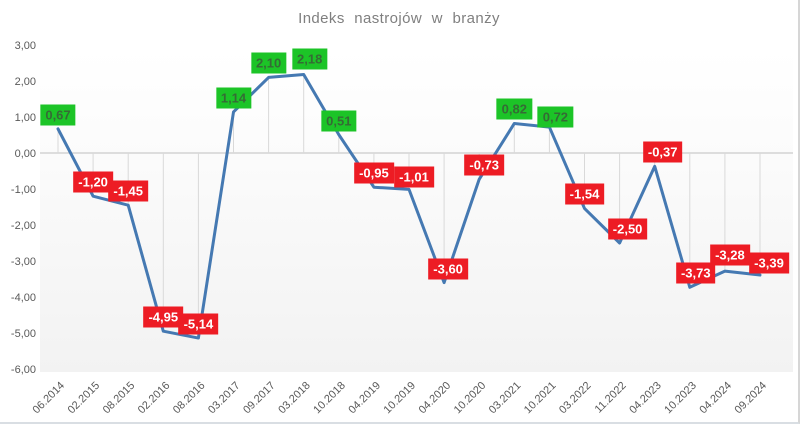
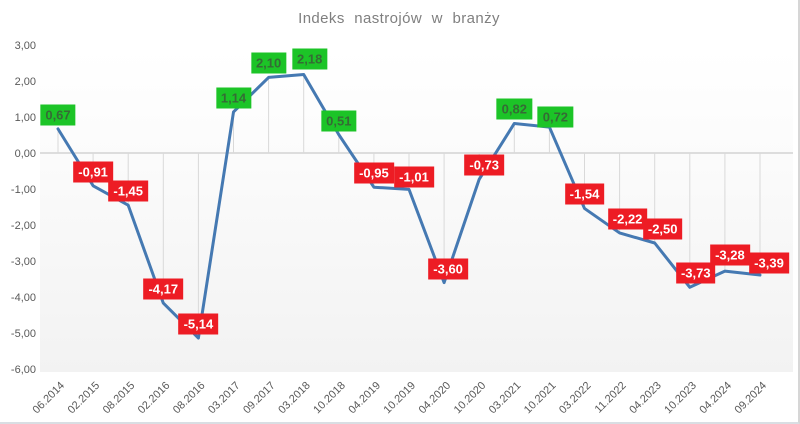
02.2015: -1,20 -> -0,91
02.2016: -4,95 -> -4,17
11.2022: -2,50 -> -2,22
04.2023: -0,37 -> -2,50
